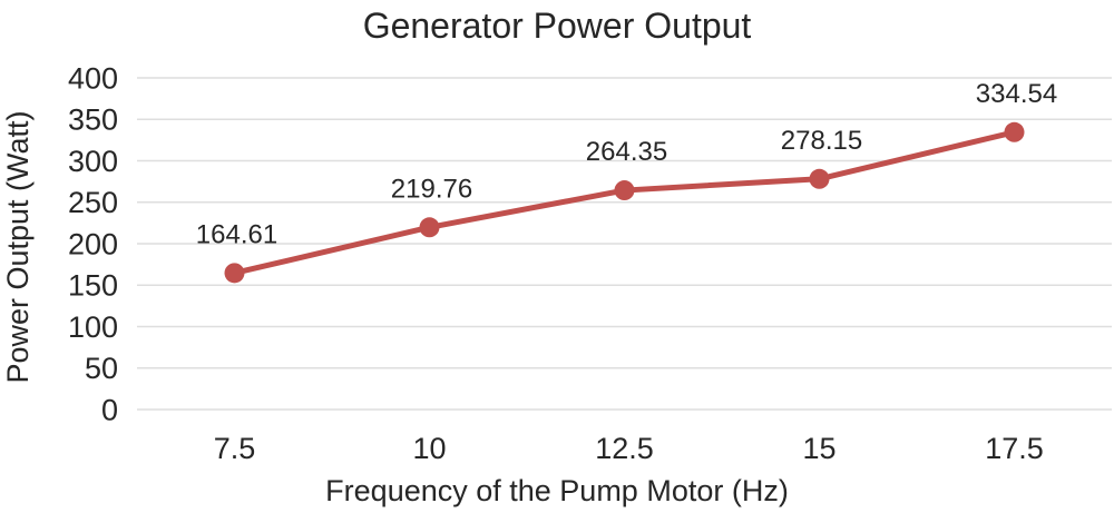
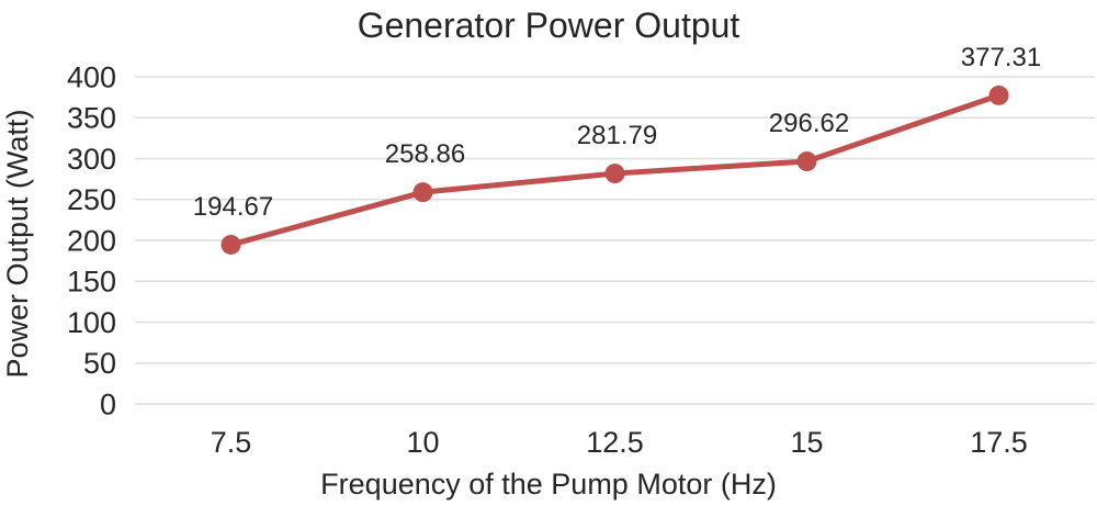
7.5: 164.61 -> 194.67
10: 219.76 -> 258.86
12.5: 264.35 -> 281.79
15: 278.15 -> 296.62
17.5: 334.54 -> 377.31
